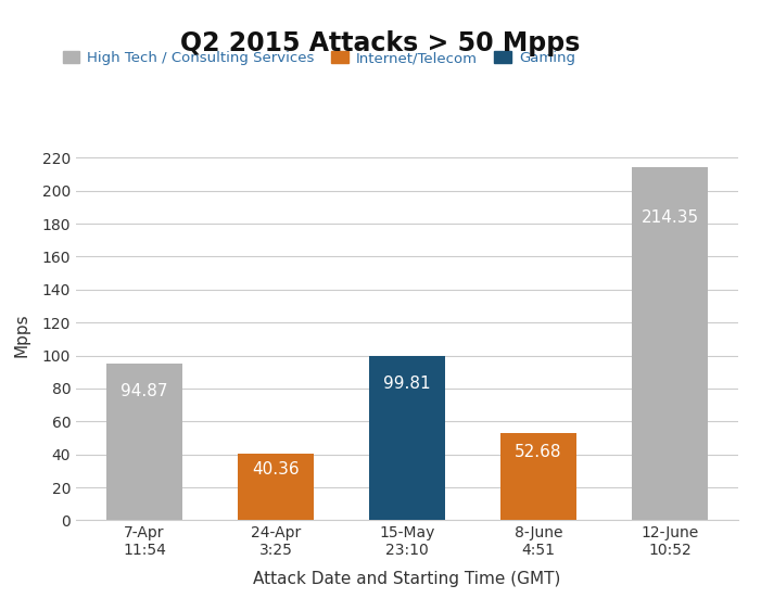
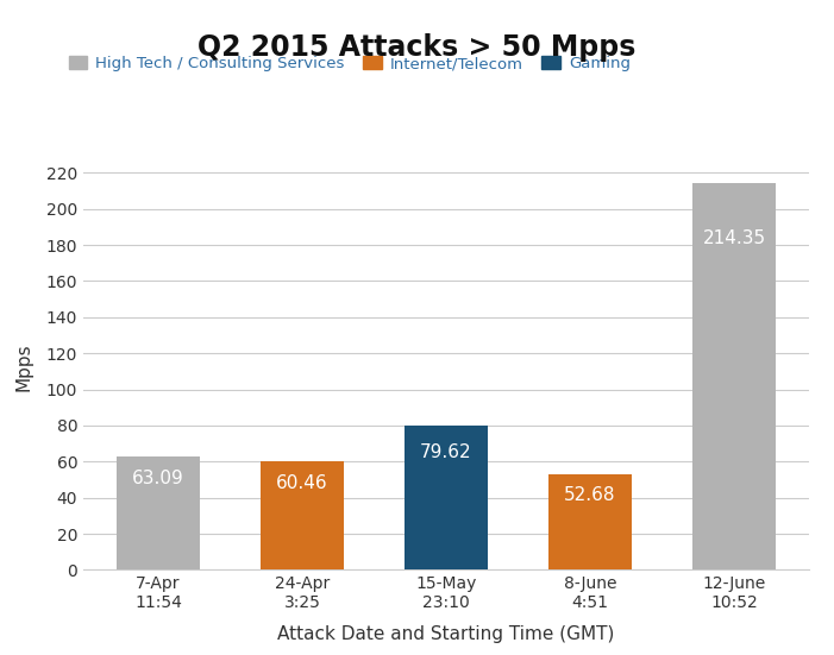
7-Apr 11:54: 94.87 -> 63.09
24-Apr 3:25: 40.36 -> 60.46
15-May 23:10: 99.81 -> 79.62
